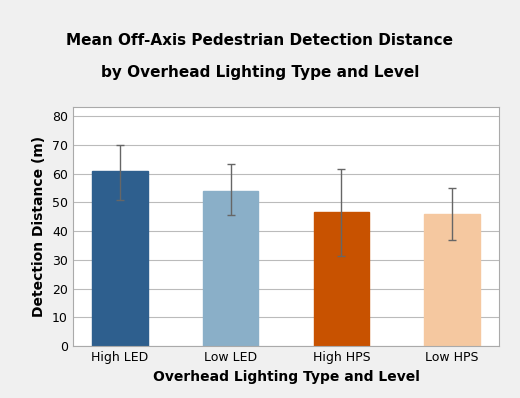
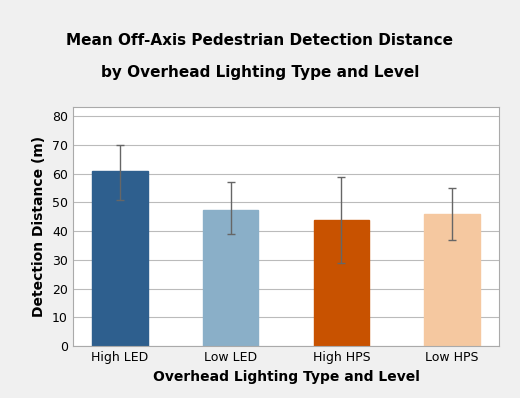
Low LED: 54.0 -> 47.5
High HPS: 46.5 -> 44.0
